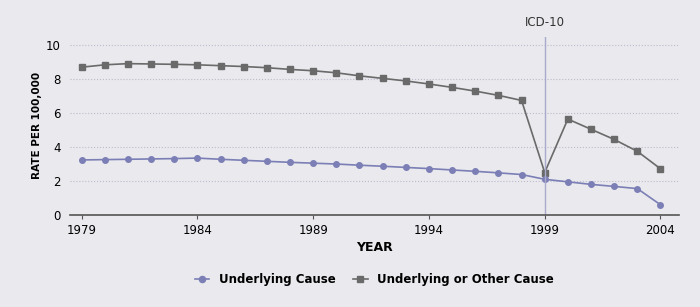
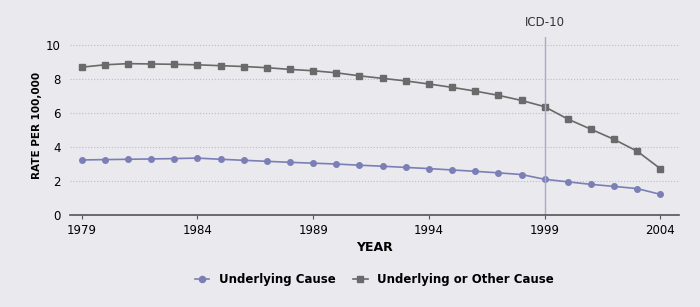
Underlying or Other Cause/1999: 2.5 -> 6.4
Underlying Cause/2004: 0.6 -> 1.2
